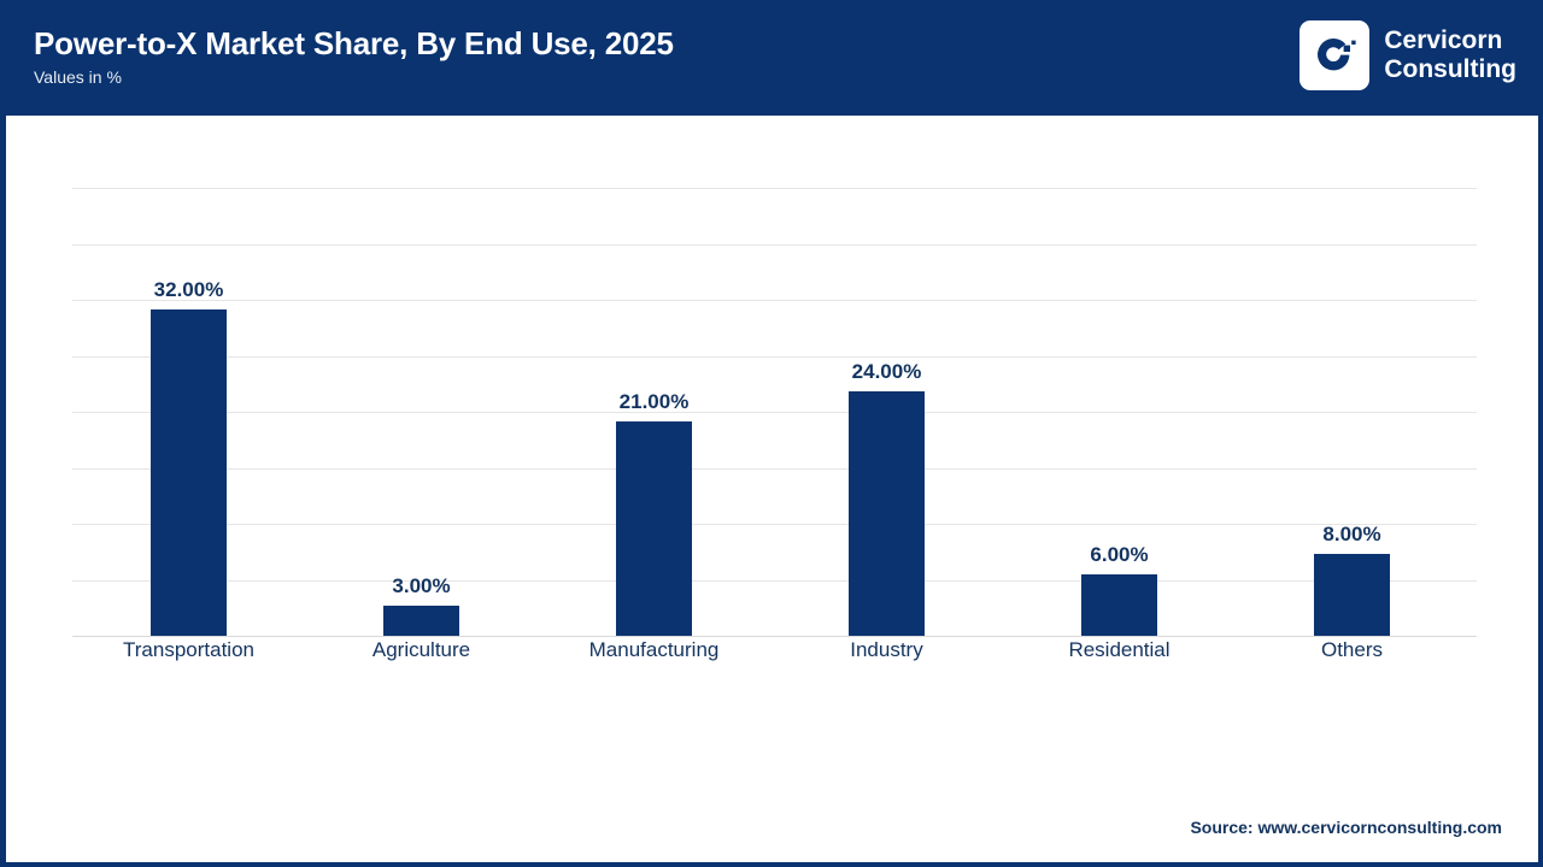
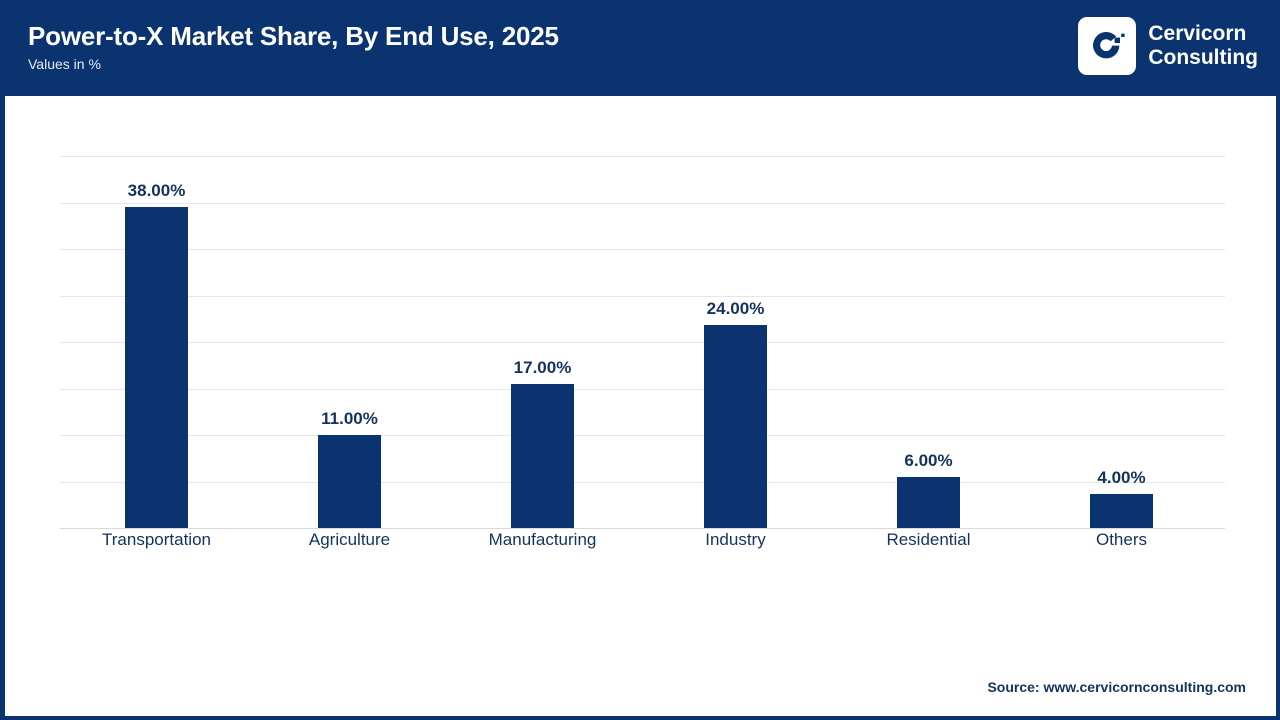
Transportation: 32.00% -> 38.00%
Agriculture: 3.00% -> 11.00%
Manufacturing: 21.00% -> 17.00%
Others: 8.00% -> 4.00%
